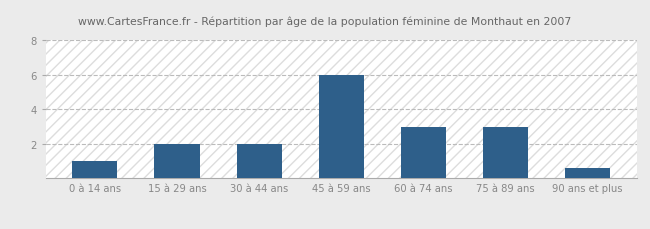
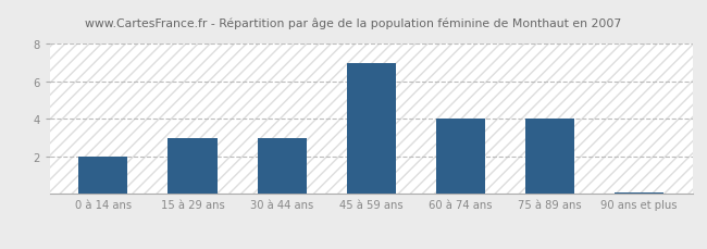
0 à 14 ans: 1.0 -> 2.0
15 à 29 ans: 2.0 -> 3.0
30 à 44 ans: 2.0 -> 3.0
45 à 59 ans: 6.0 -> 7.0
60 à 74 ans: 3.0 -> 4.0
75 à 89 ans: 3.0 -> 4.0
90 ans et plus: 0.6 -> 0.1
